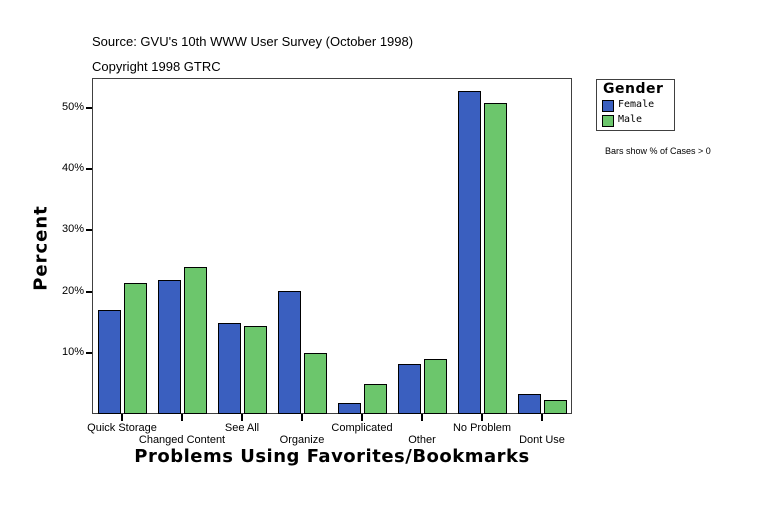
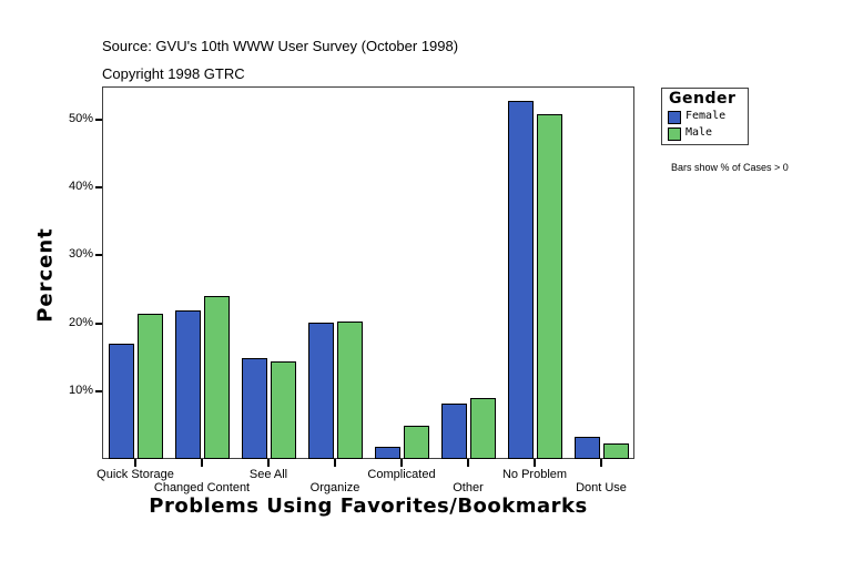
Male/Organize: 10% -> 20%
